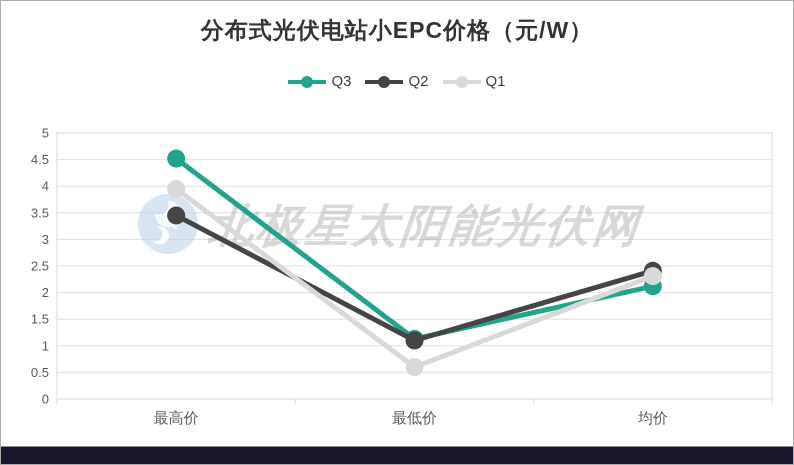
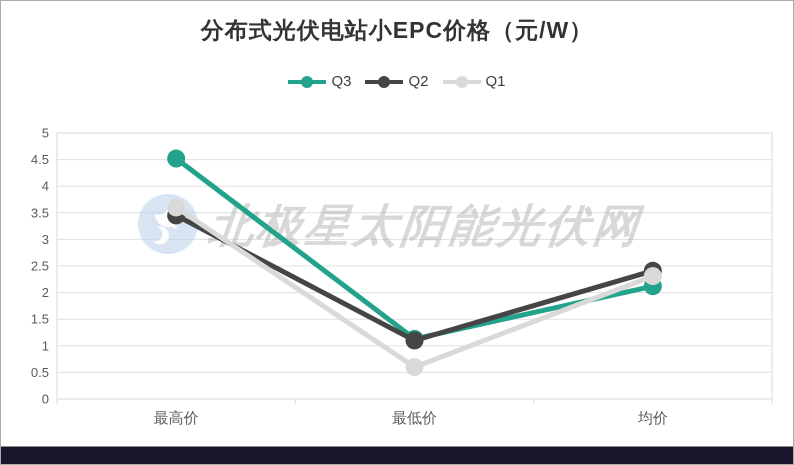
Q1/最高价: 4.0 -> 3.6
